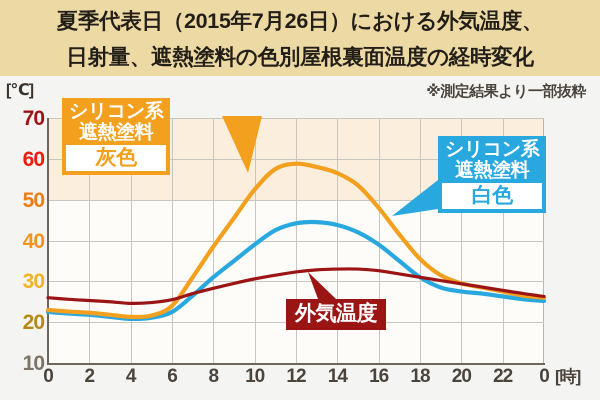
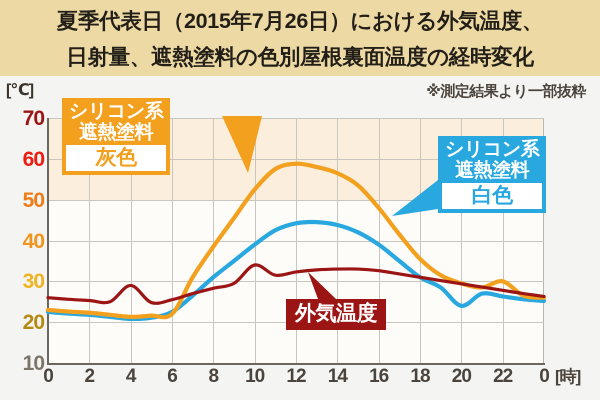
外気温度/4: 25 -> 29
シリコン系遮熱塗料 灰色/6: 24 -> 22
外気温度/10: 31 -> 34
シリコン系遮熱塗料 白色/20: 28 -> 24
シリコン系遮熱塗料 灰色/22: 28 -> 30
